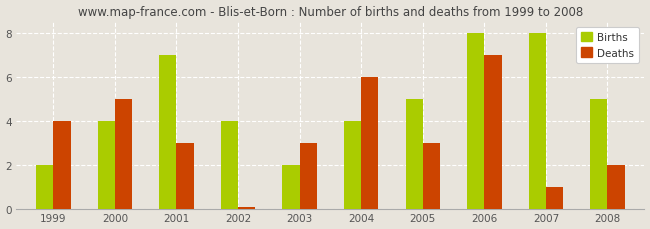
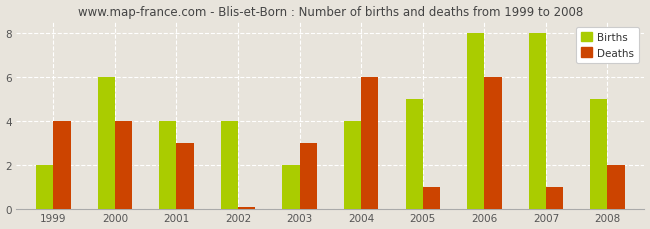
Births/2000: 4 -> 6
Deaths/2000: 5.0 -> 4.0
Births/2001: 7 -> 4
Deaths/2005: 3.0 -> 1.0
Deaths/2006: 7.0 -> 6.0
